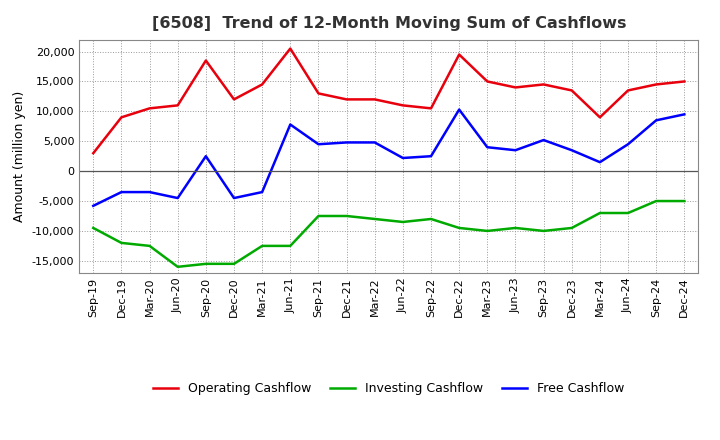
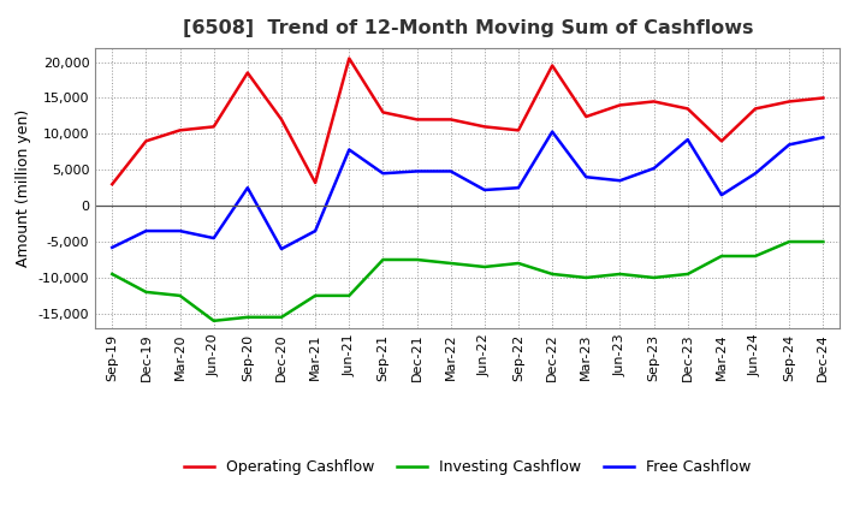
Free Cashflow/Dec-20: -4,500 -> -6,000
Operating Cashflow/Mar-21: 14,500 -> 3,200
Operating Cashflow/Mar-23: 15,000 -> 12,400
Free Cashflow/Dec-23: 3,500 -> 9,200
